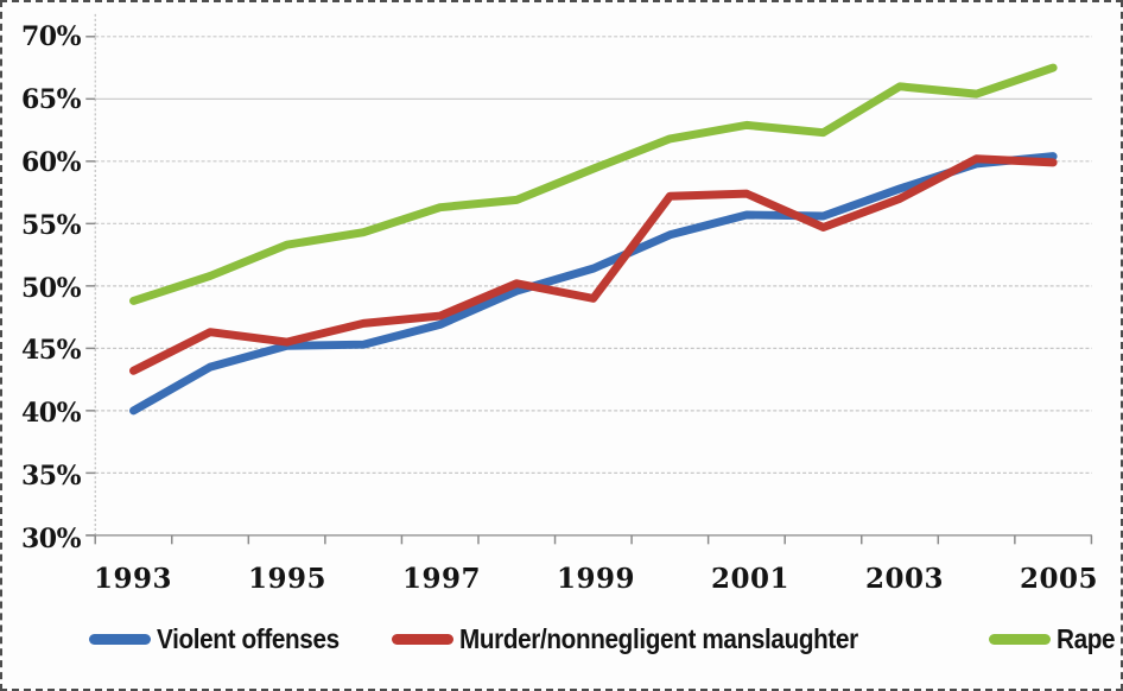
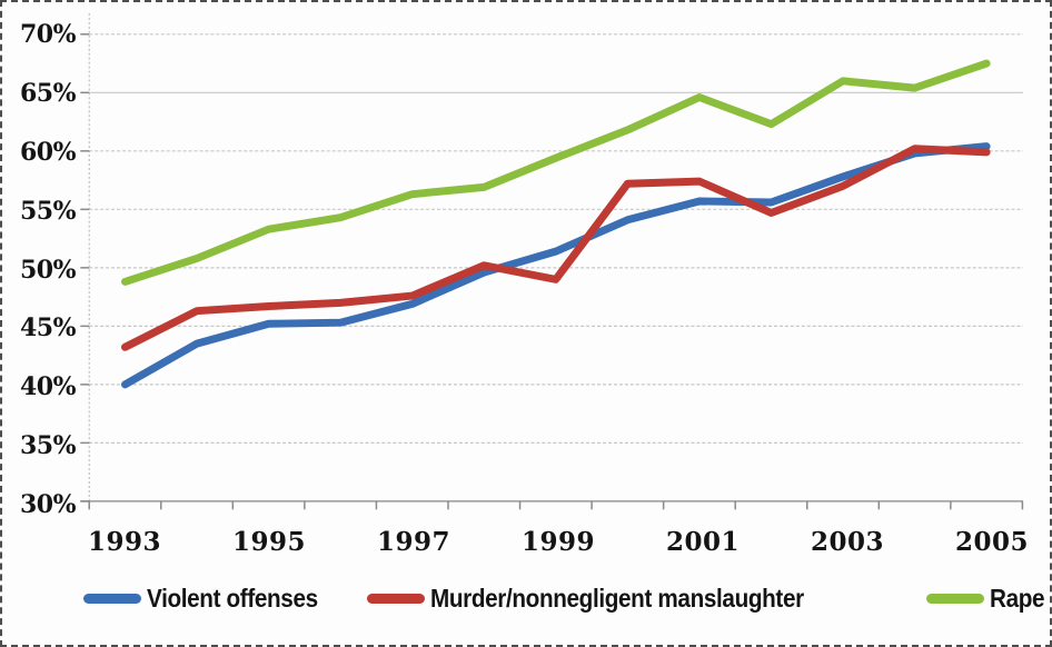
Murder/nonnegligent manslaughter/1995: 45.5% -> 46.7%
Rape/2001: 62.9% -> 64.6%
